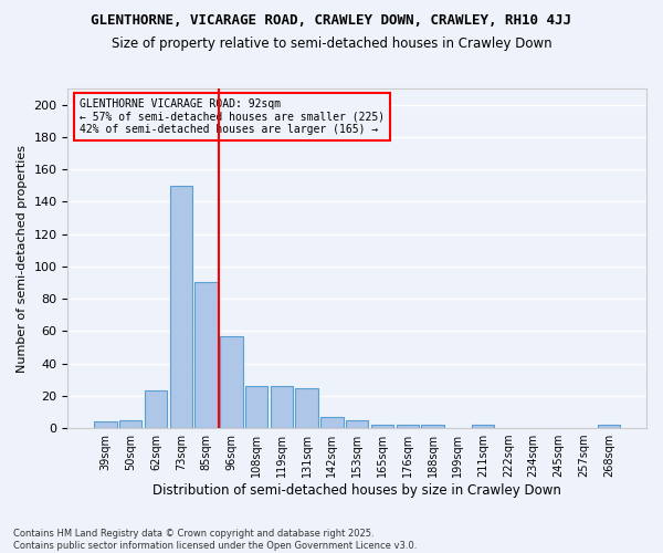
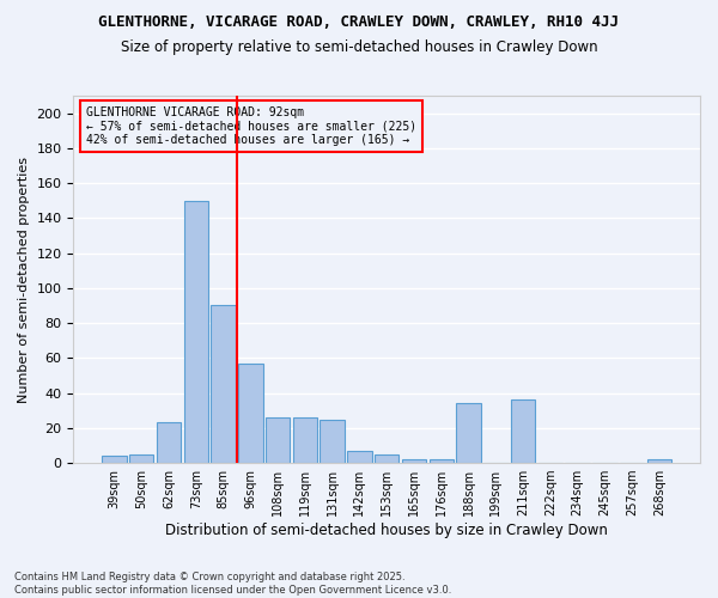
188sqm: 2 -> 34
211sqm: 2 -> 36
